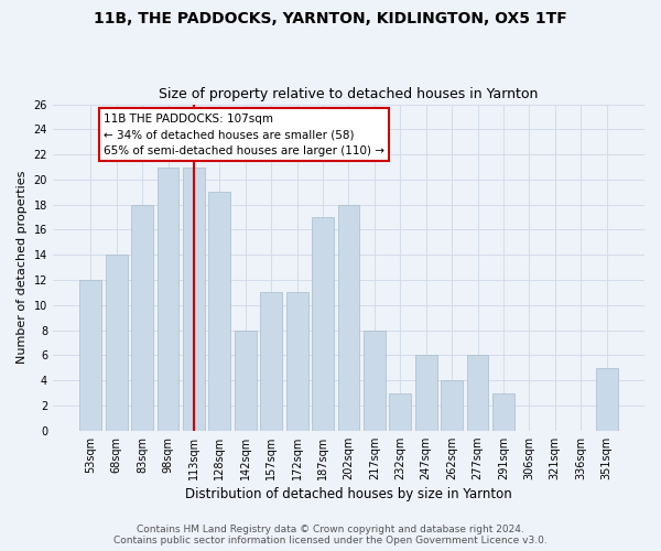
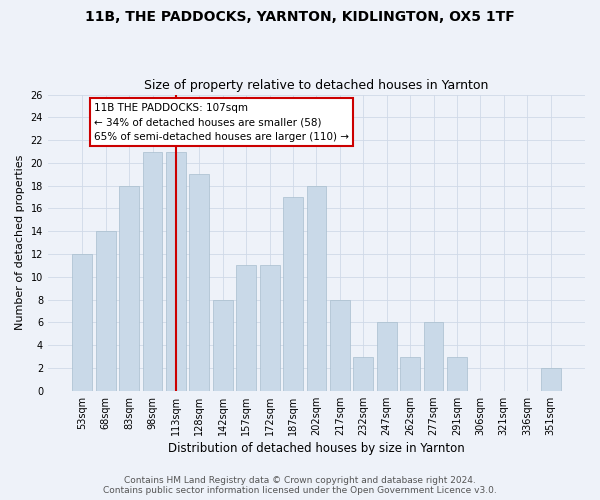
262sqm: 4 -> 3
351sqm: 5 -> 2
